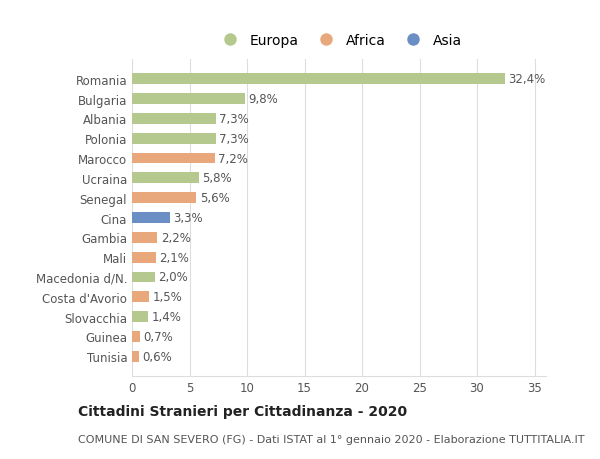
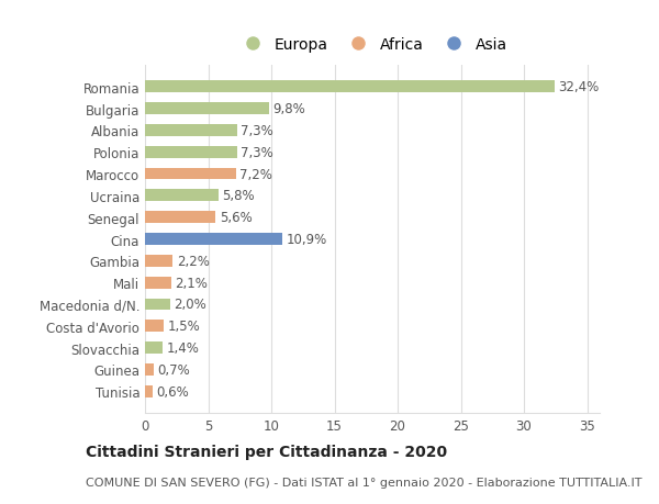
Cina: 3,3% -> 10,9%
